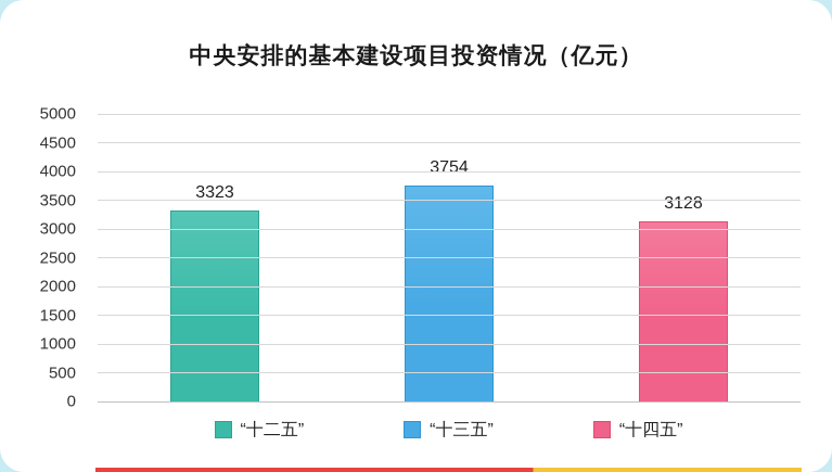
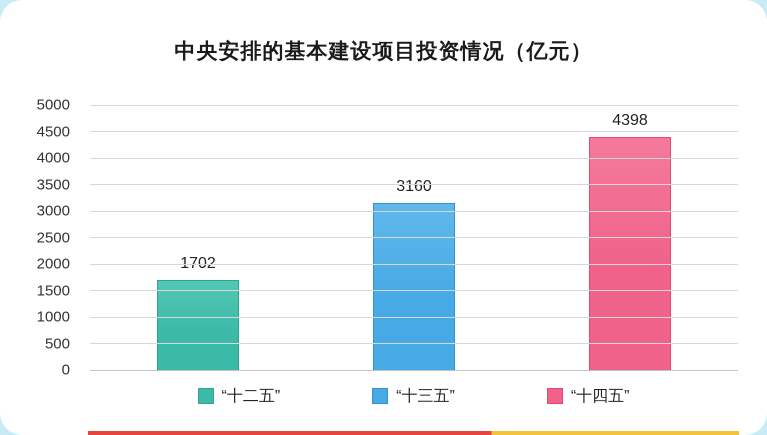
“十二五”: 3323 -> 1702
“十三五”: 3754 -> 3160
“十四五”: 3128 -> 4398
